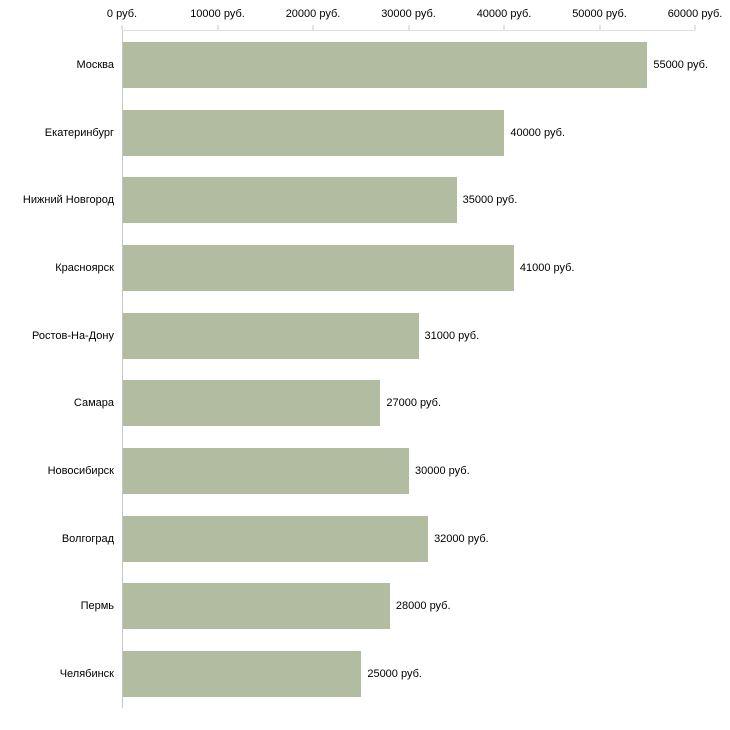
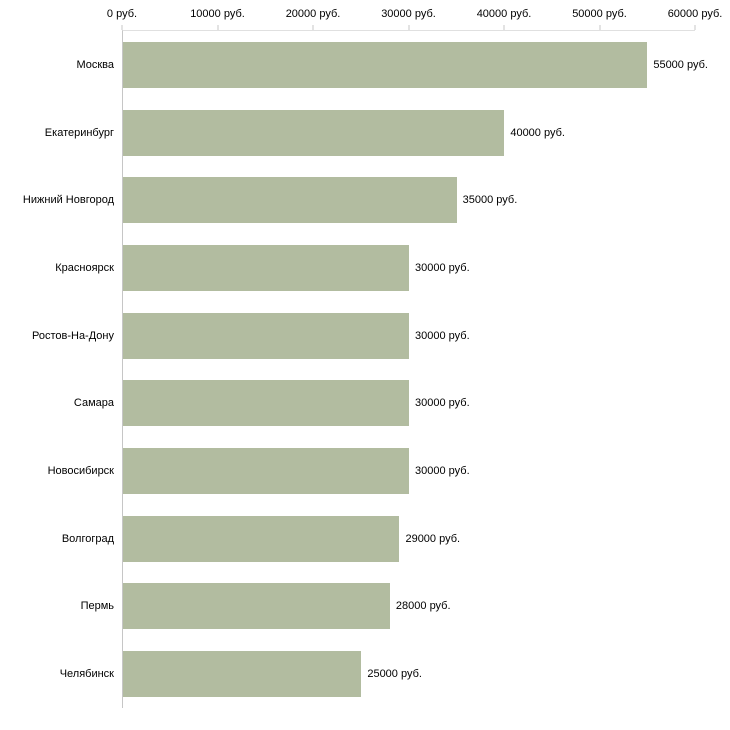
Красноярск: 41000 -> 30000
Ростов-На-Дону: 31000 -> 30000
Самара: 27000 -> 30000
Волгоград: 32000 -> 29000
